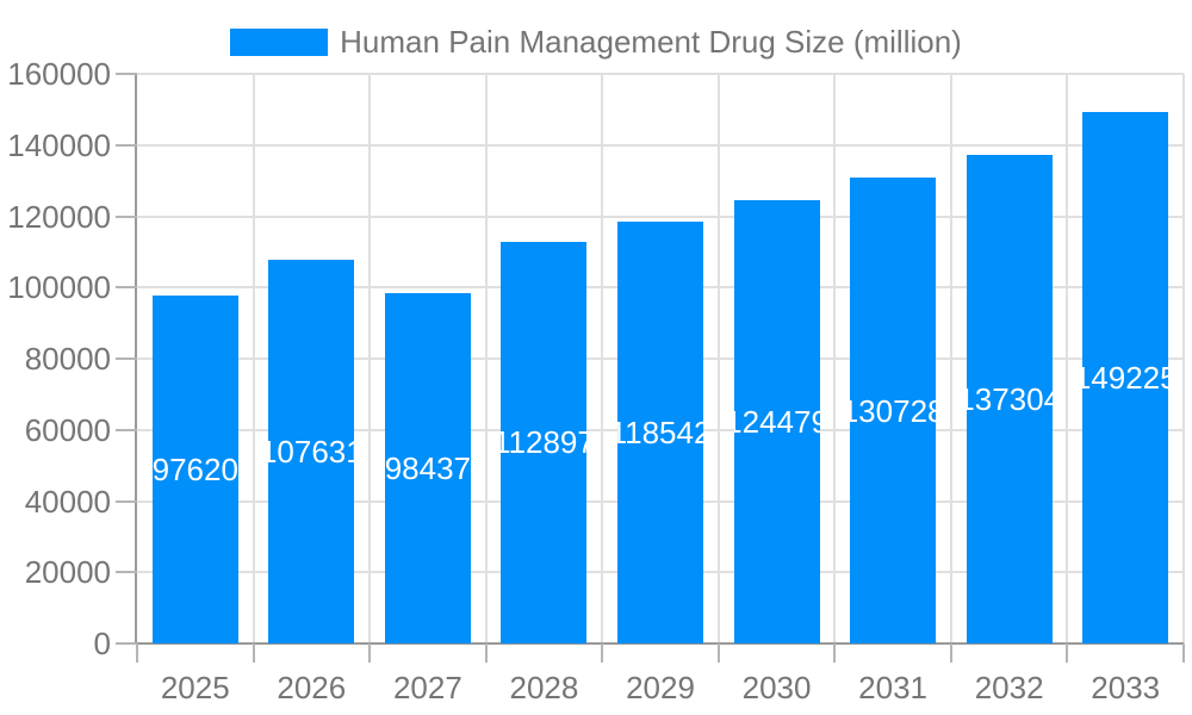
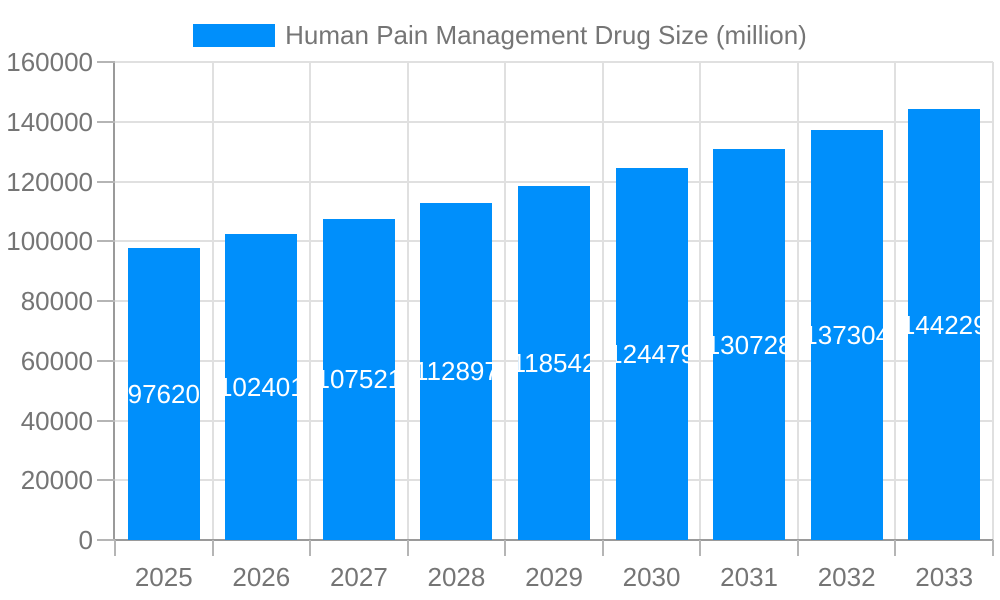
2026: 107631 -> 102401
2027: 98437 -> 107521
2033: 149225 -> 144229
